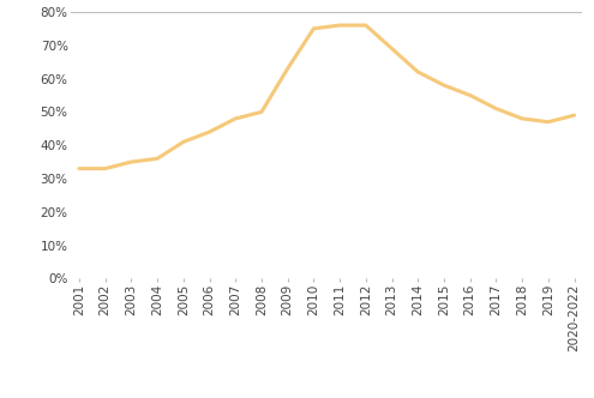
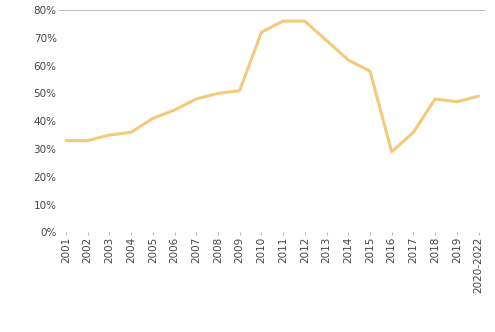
2009: 63% -> 51%
2010: 75% -> 72%
2016: 55% -> 29%
2017: 51% -> 36%
